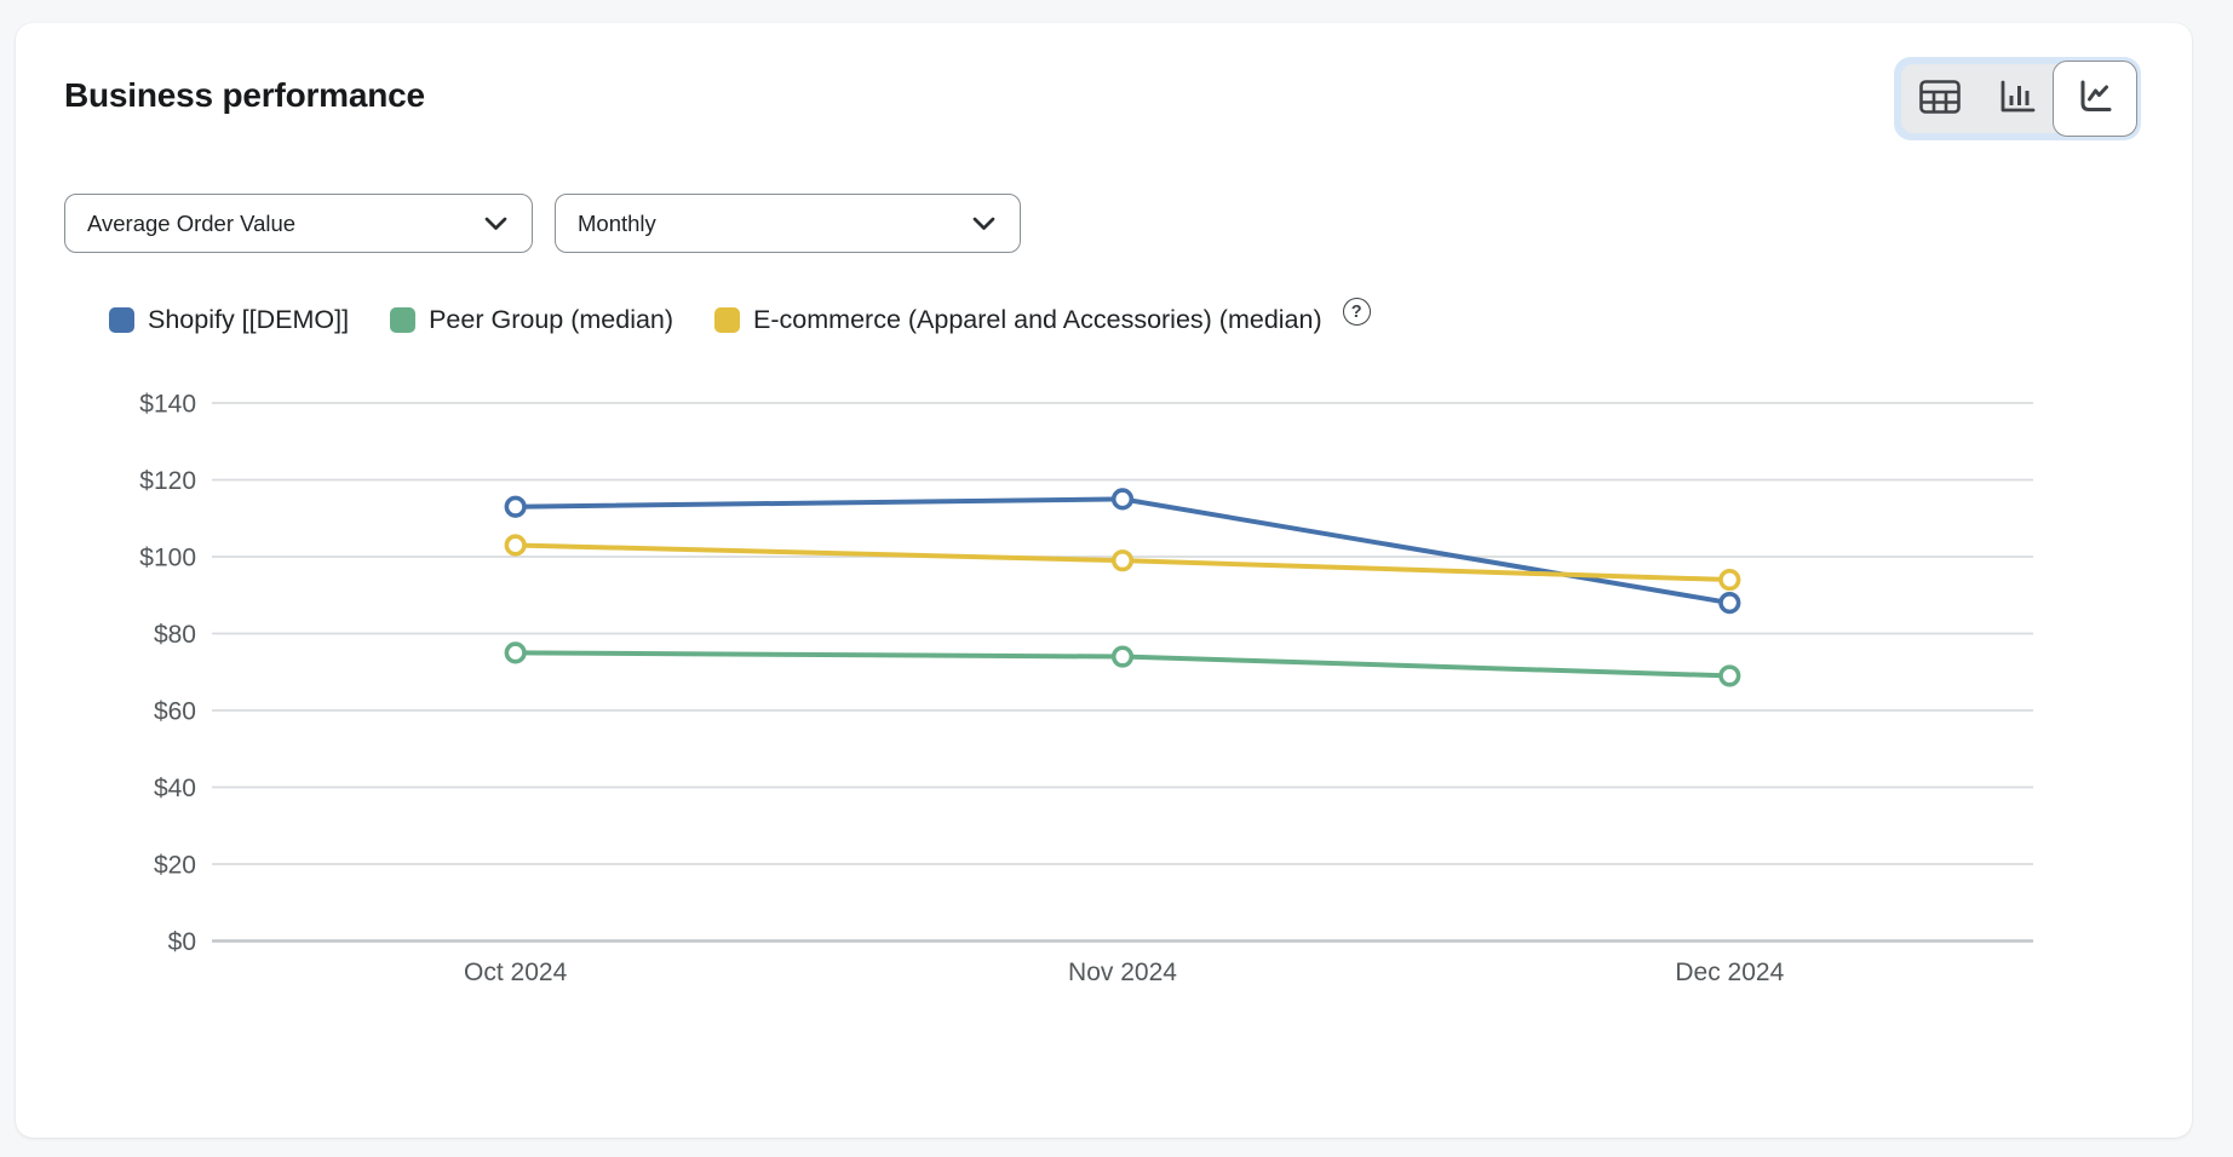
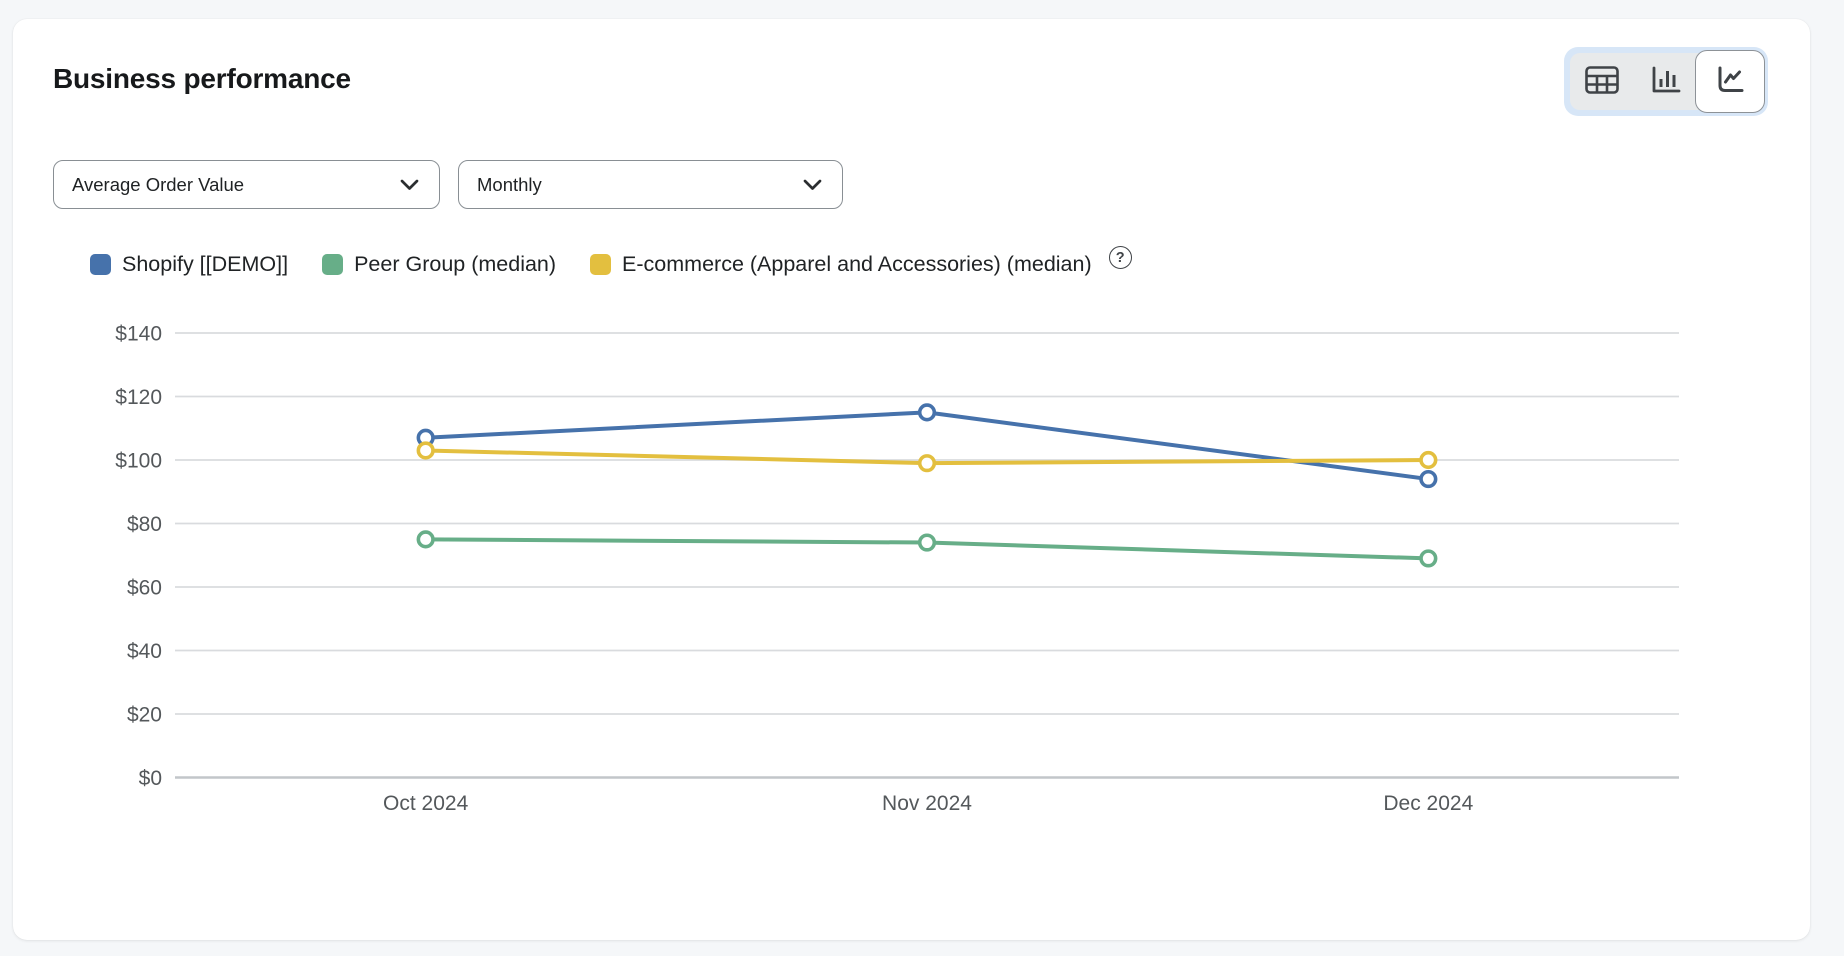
Shopify [[DEMO]]/Oct 2024: $113 -> $107
Shopify [[DEMO]]/Dec 2024: $88 -> $94
E-commerce (Apparel and Accessories) (median)/Dec 2024: $94 -> $100
